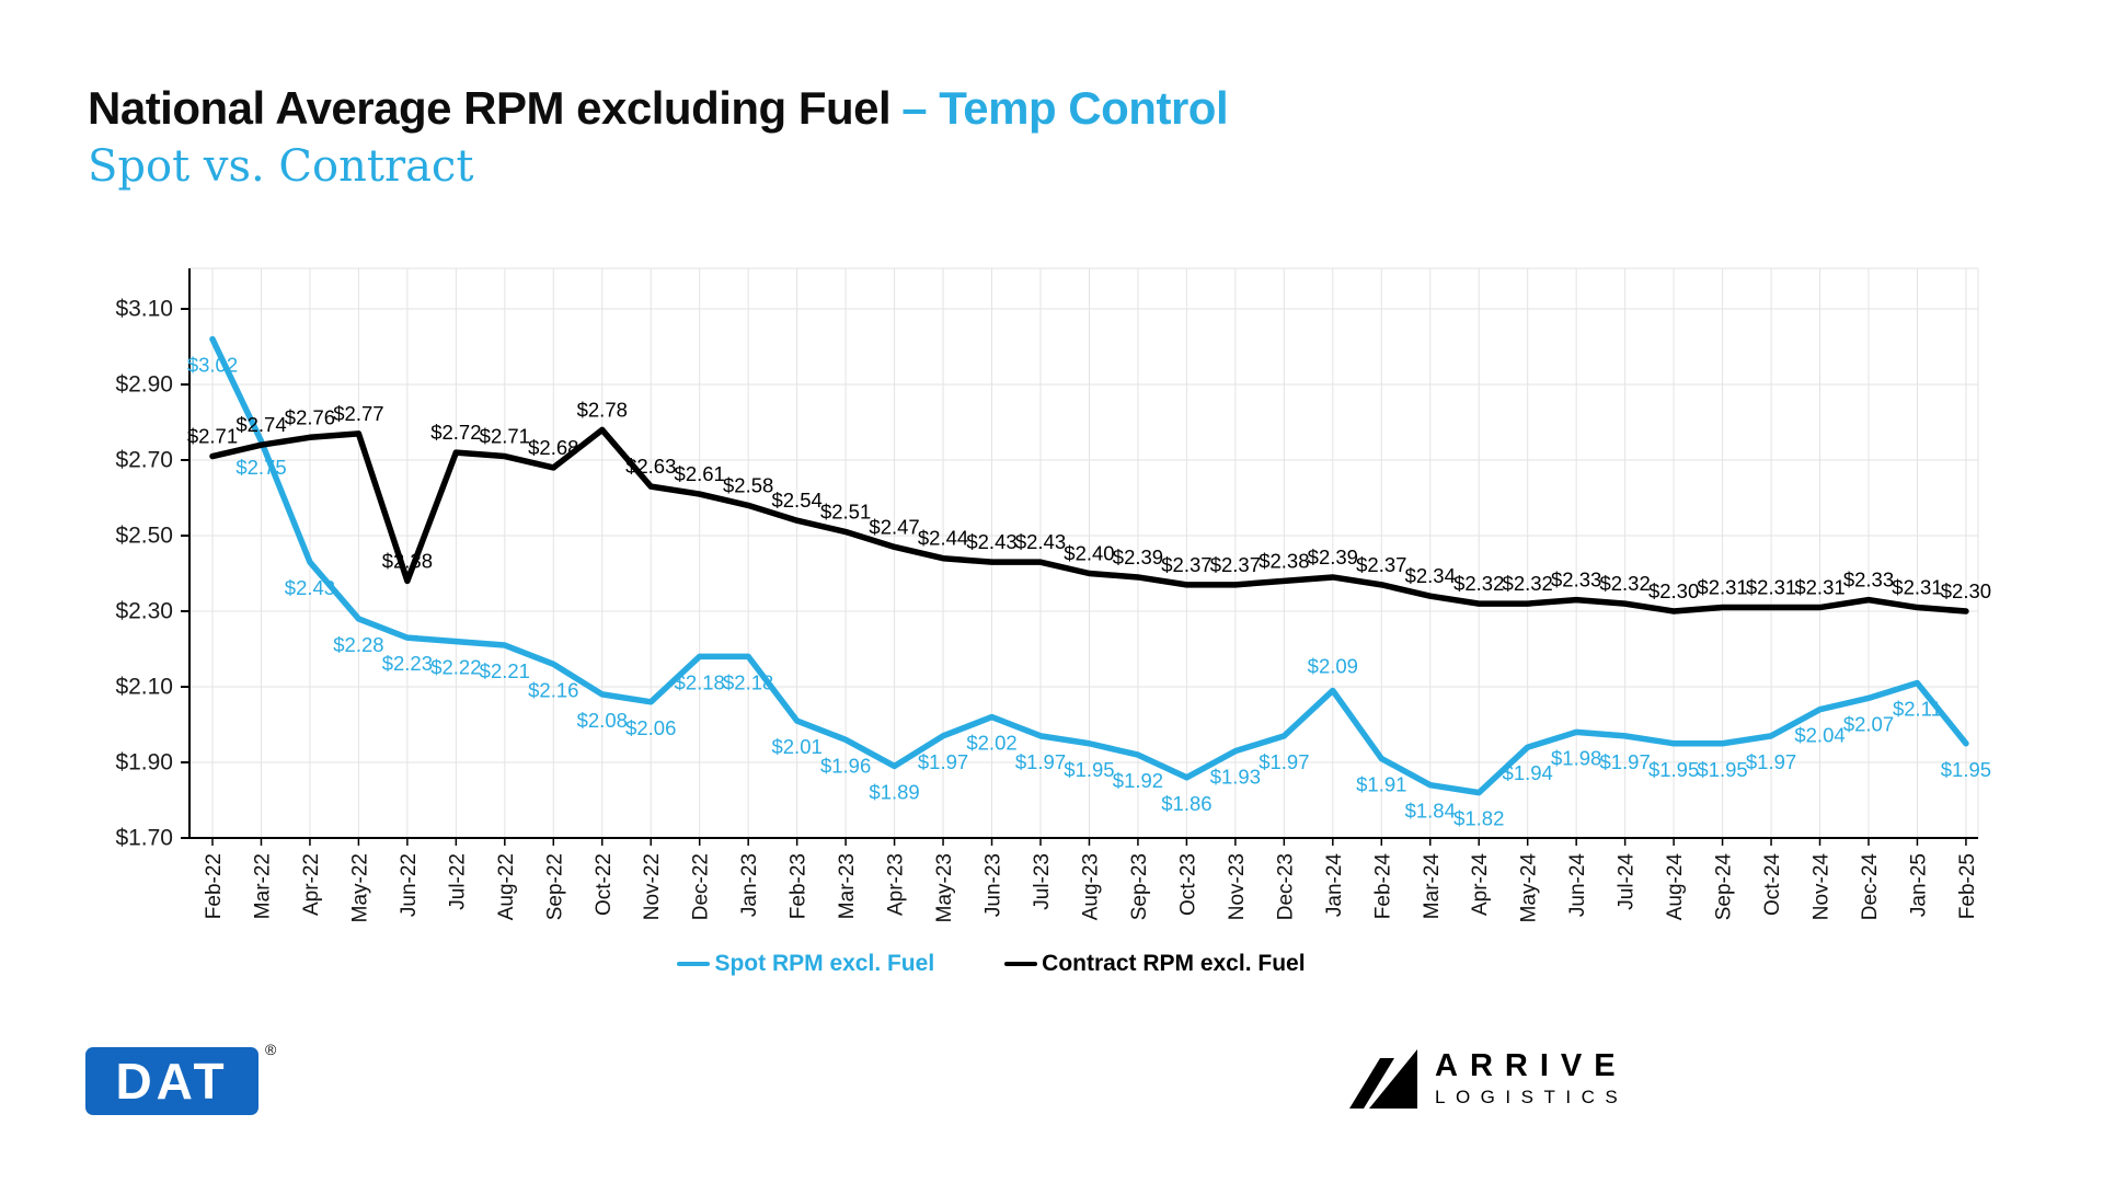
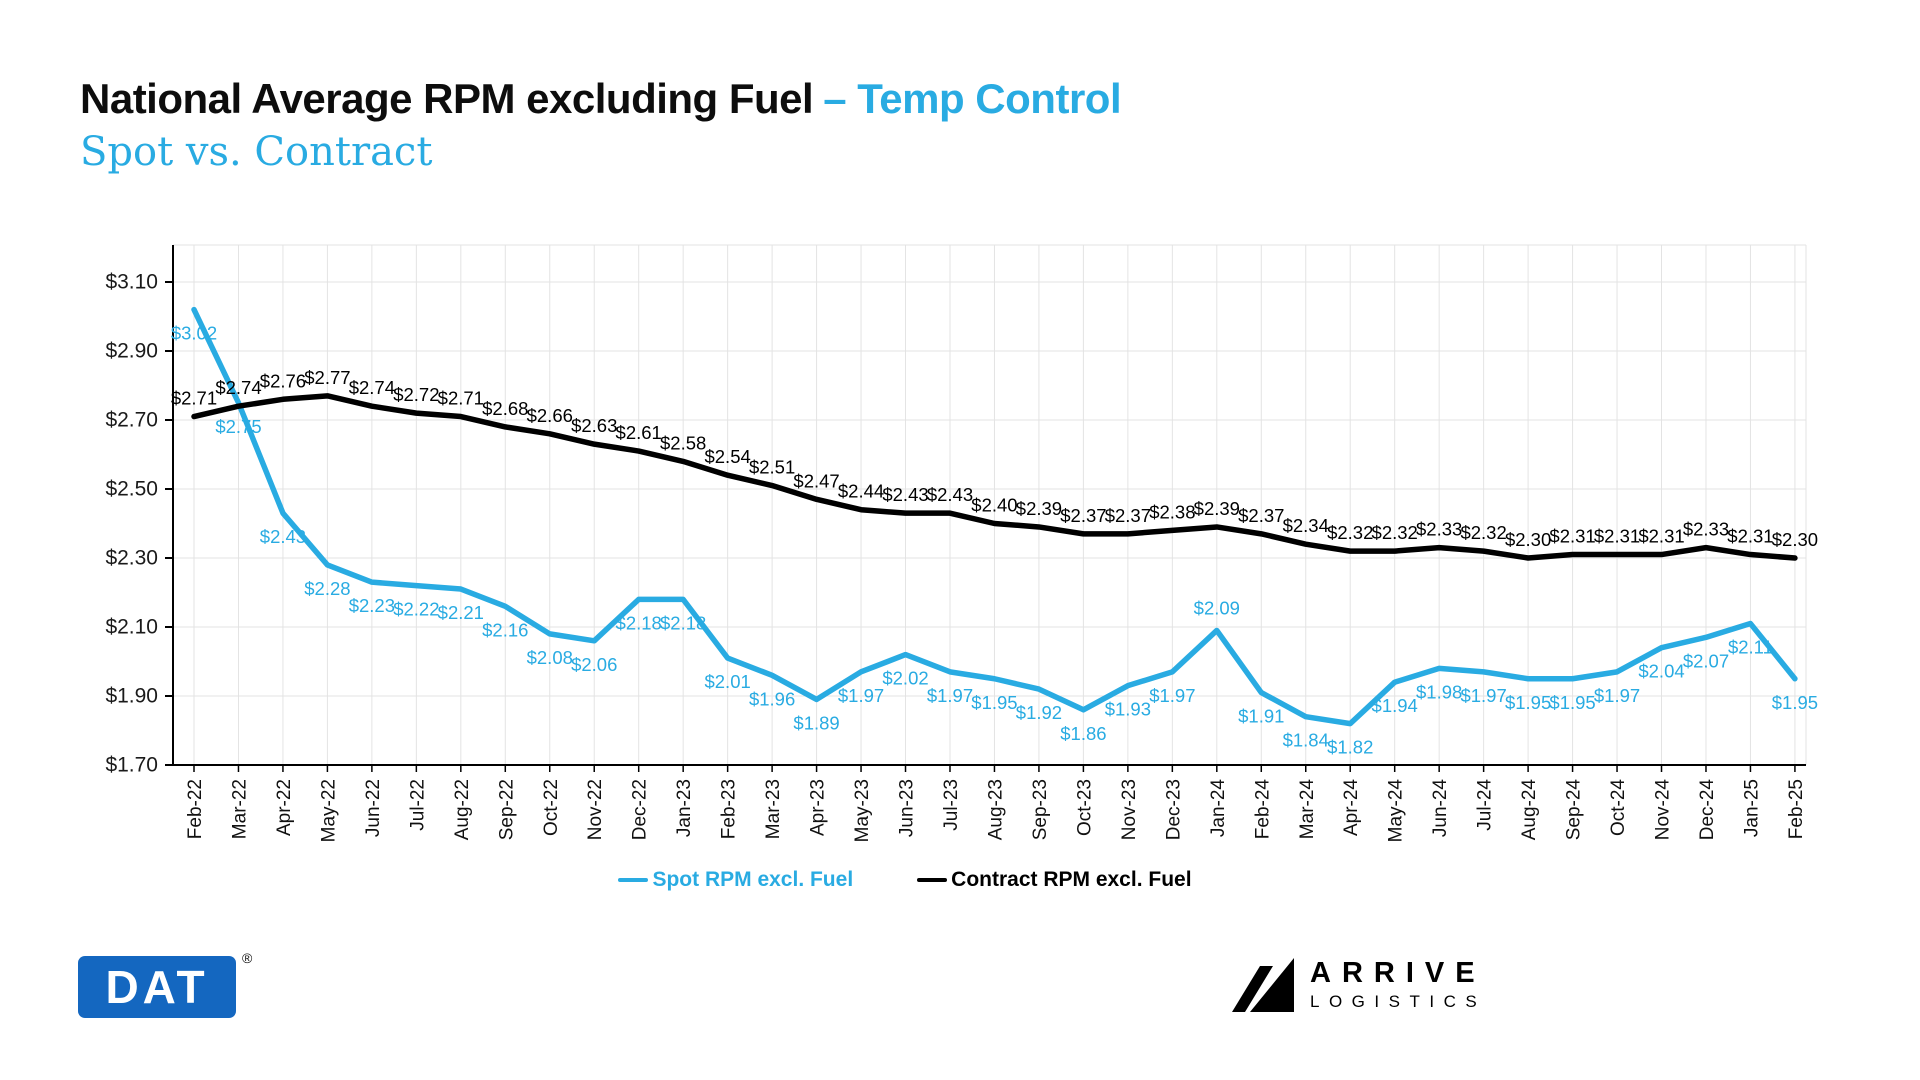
Contract RPM excl. Fuel/Jun-22: $2.38 -> $2.74
Contract RPM excl. Fuel/Oct-22: $2.78 -> $2.66
